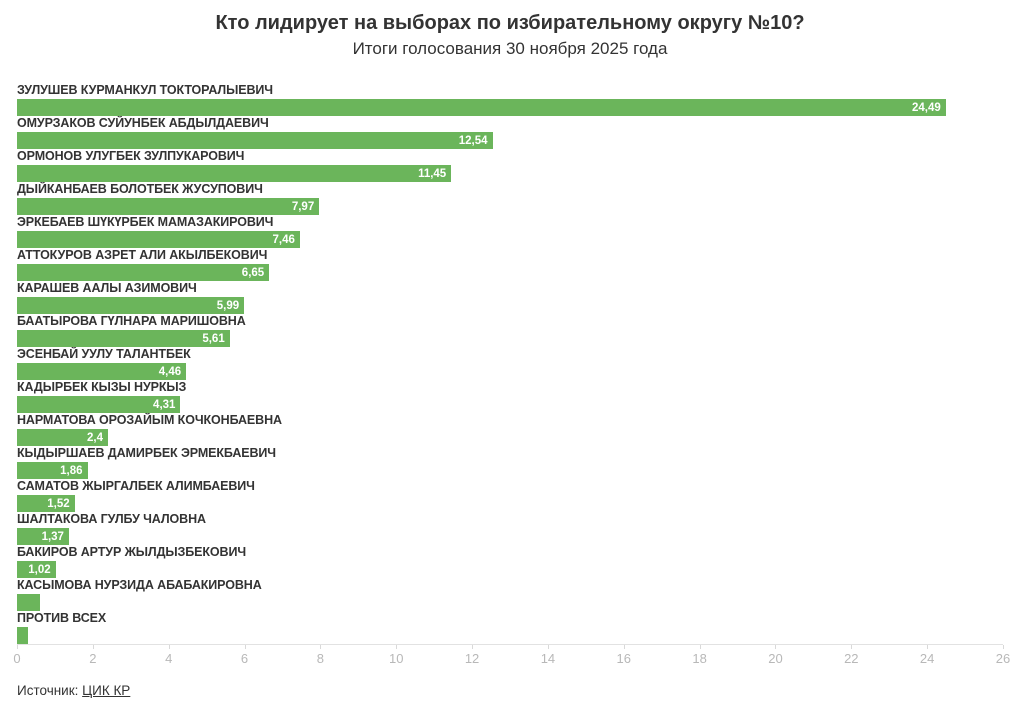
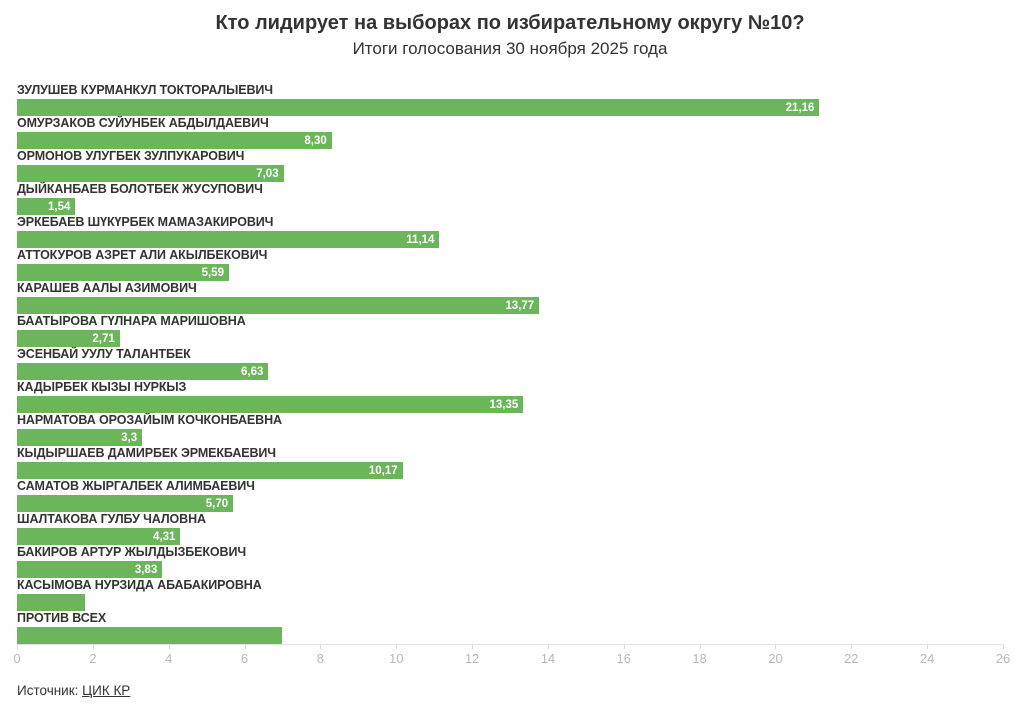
ЗУЛУШЕВ КУРМАНКУЛ ТОКТОРАЛЫЕВИЧ: 24,49 -> 21,16
ОМУРЗАКОВ СУЙУНБЕК АБДЫЛДАЕВИЧ: 12,54 -> 8,30
ОРМОНОВ УЛУГБЕК ЗУЛПУКАРОВИЧ: 11,45 -> 7,03
ДЫЙКАНБАЕВ БОЛОТБЕК ЖУСУПОВИЧ: 7,97 -> 1,54
ЭРКЕБАЕВ ШҮКҮРБЕК МАМАЗАКИРОВИЧ: 7,46 -> 11,14
АТТОКУРОВ АЗРЕТ АЛИ АКЫЛБЕКОВИЧ: 6,65 -> 5,59
КАРАШЕВ ААЛЫ АЗИМОВИЧ: 5,99 -> 13,77
БААТЫРОВА ГҮЛНАРА МАРИШОВНА: 5,61 -> 2,71
ЭСЕНБАЙ УУЛУ ТАЛАНТБЕК: 4,46 -> 6,63
КАДЫРБЕК КЫЗЫ НУРКЫЗ: 4,31 -> 13,35
НАРМАТОВА ОРОЗАЙЫМ КОЧКОНБАЕВНА: 2,4 -> 3,3
КЫДЫРШАЕВ ДАМИРБЕК ЭРМЕКБАЕВИЧ: 1,86 -> 10,17
САМАТОВ ЖЫРГАЛБЕК АЛИМБАЕВИЧ: 1,52 -> 5,70
ШАЛТАКОВА ГУЛБУ ЧАЛОВНА: 1,37 -> 4,31
БАКИРОВ АРТУР ЖЫЛДЫЗБЕКОВИЧ: 1,02 -> 3,83
КАСЫМОВА НУРЗИДА АБАБАКИРОВНА: 0.6 -> 1.8
ПРОТИВ ВСЕХ: 0.3 -> 7.0
